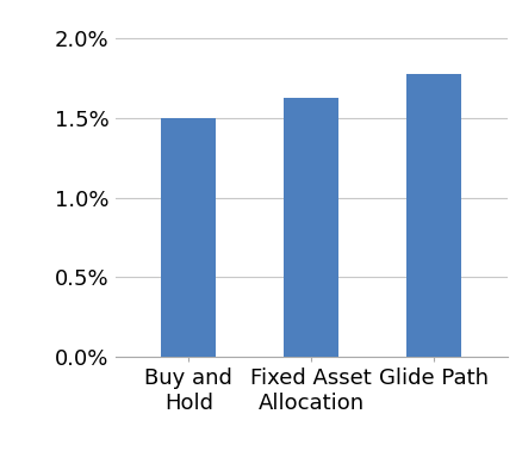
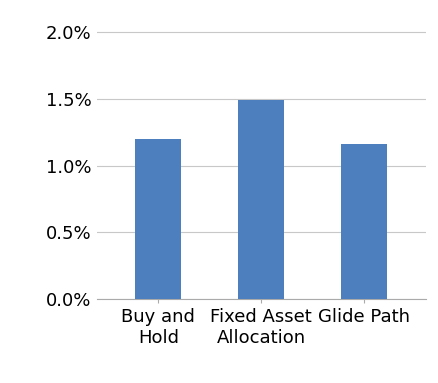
Buy and Hold: 1.50% -> 1.20%
Fixed Asset Allocation: 1.63% -> 1.49%
Glide Path: 1.78% -> 1.16%
